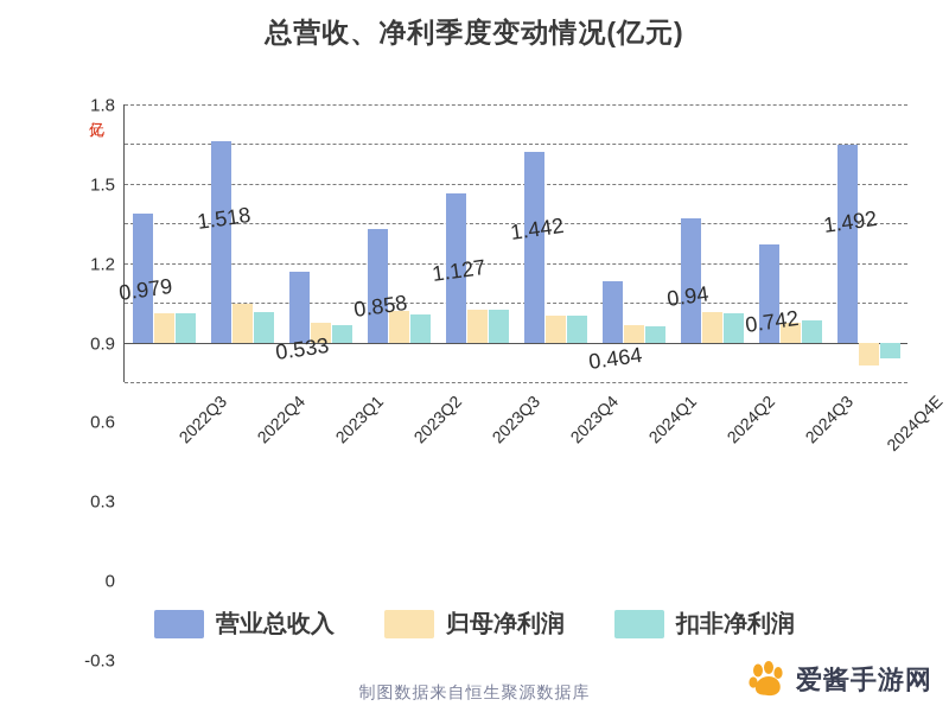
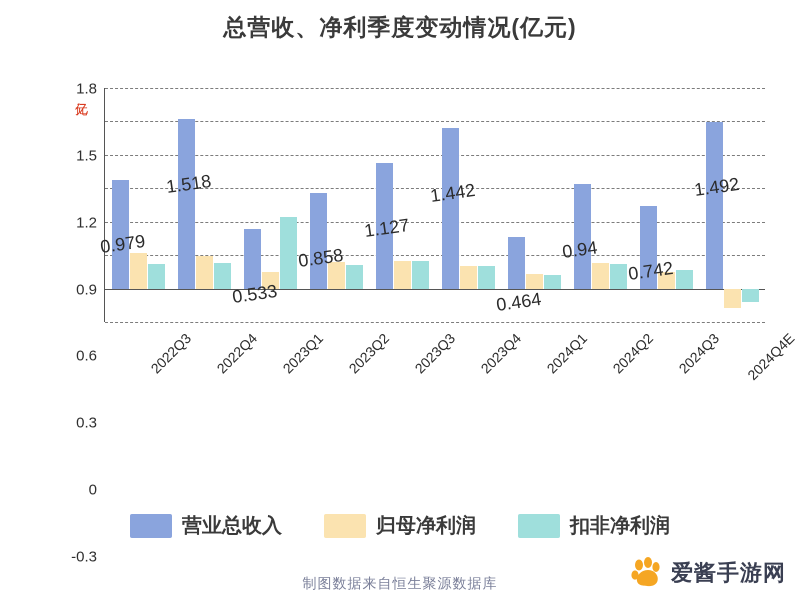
归母净利润/2022Q3: 0.22 -> 0.32
扣非净利润/2023Q1: 0.13 -> 0.64
